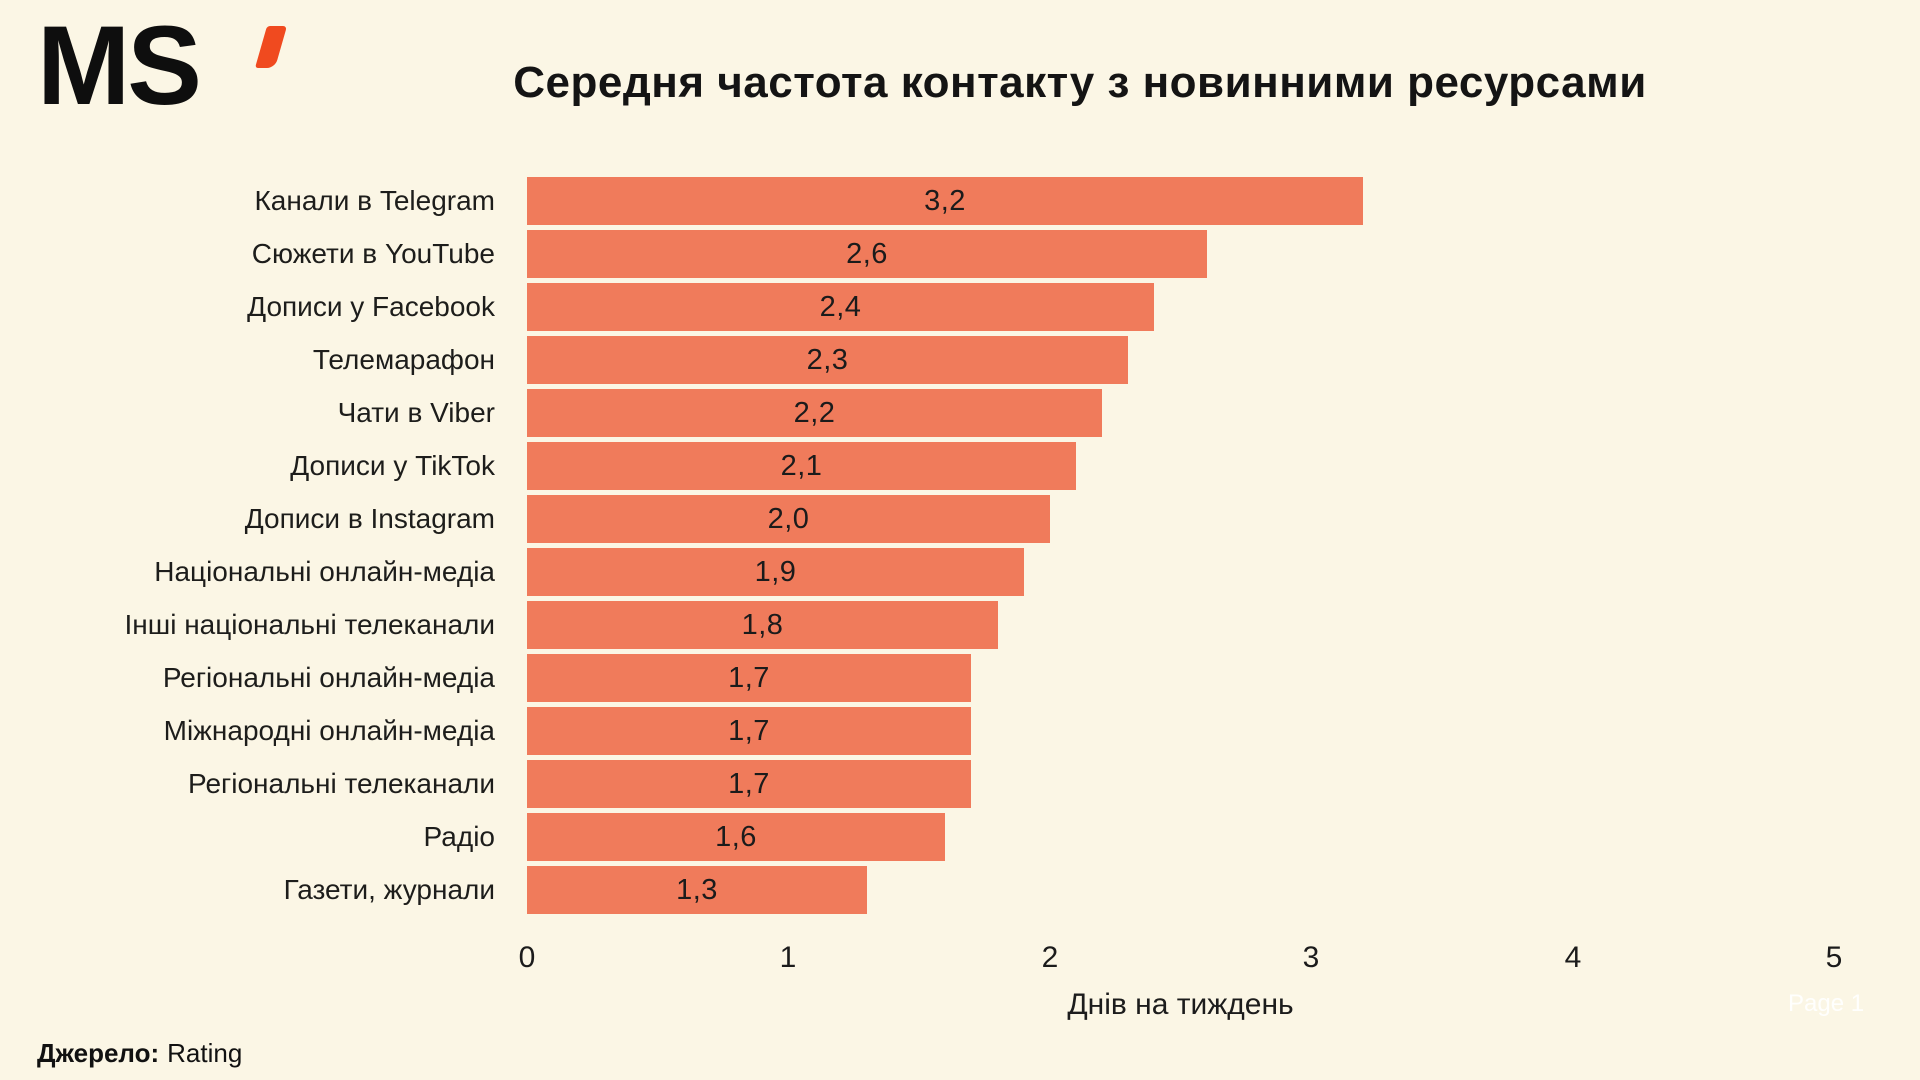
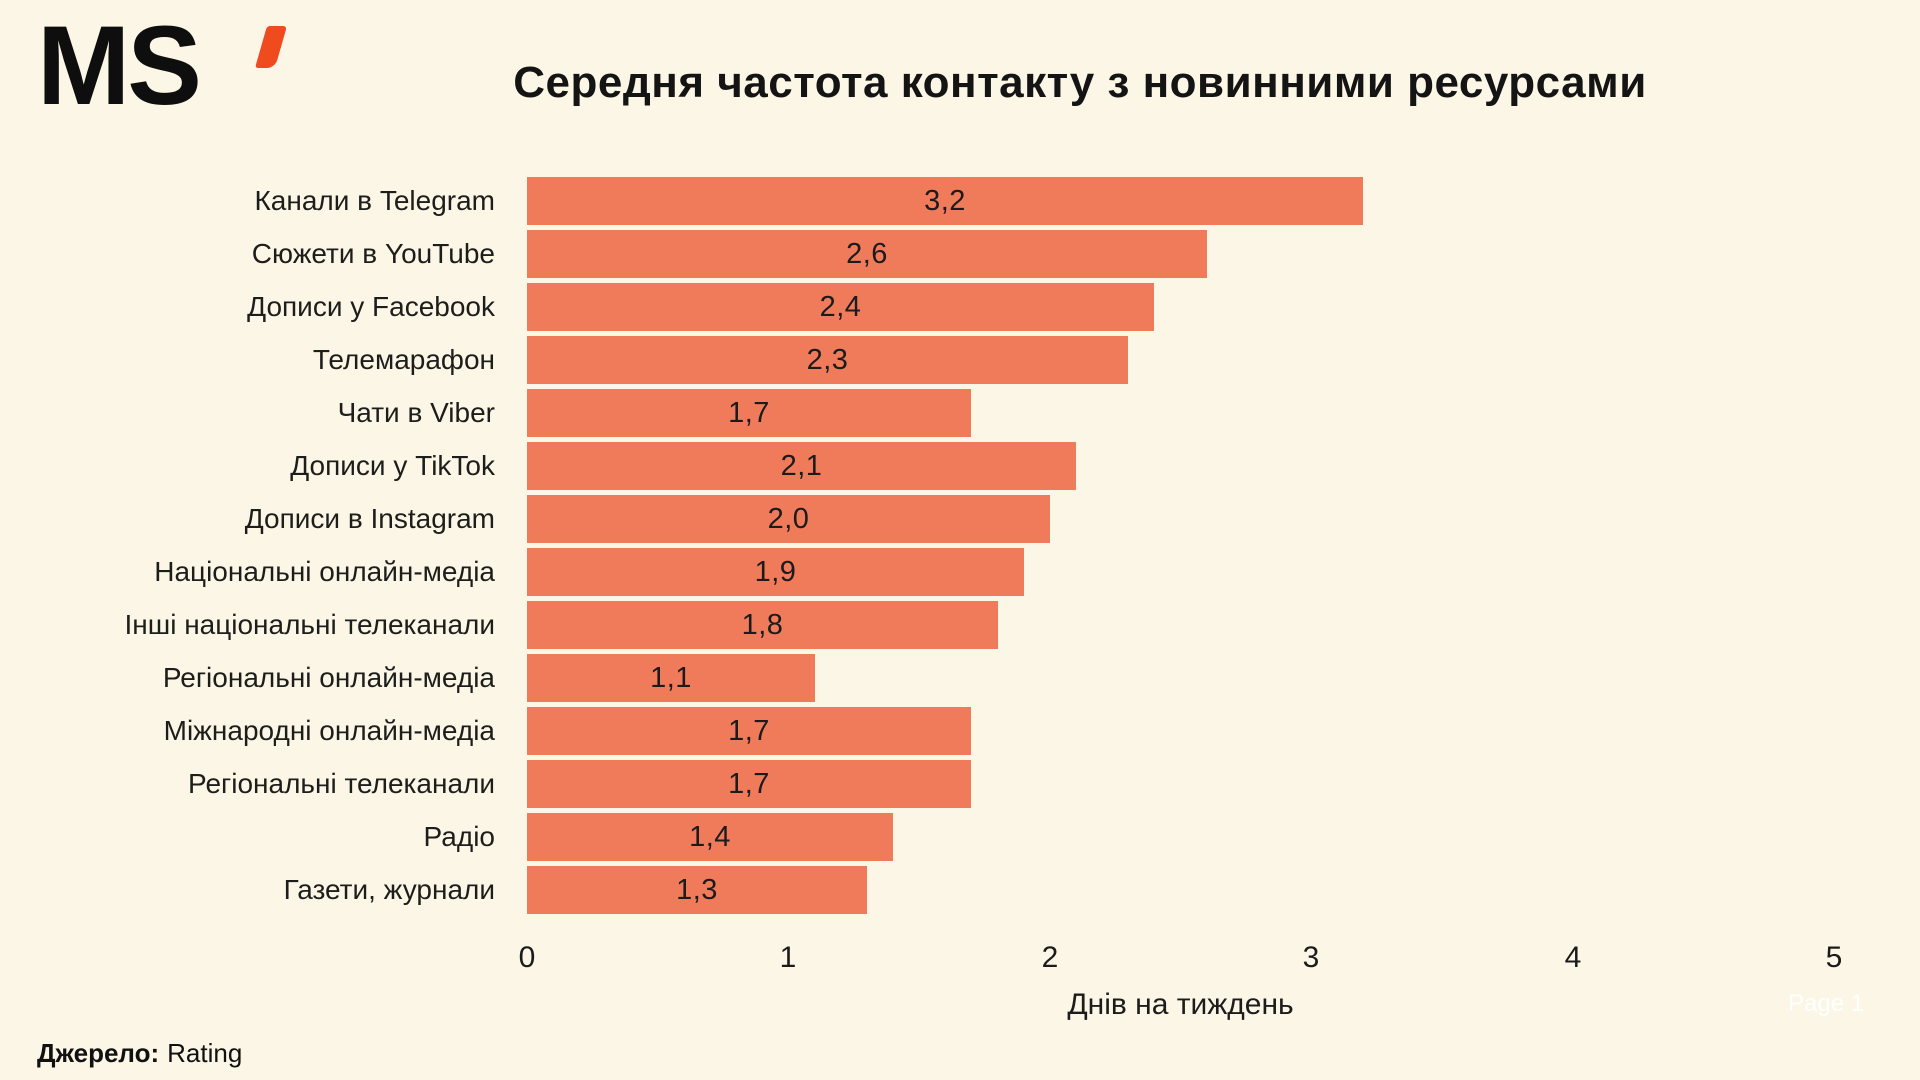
Чати в Viber: 2,2 -> 1,7
Регіональні онлайн-медіа: 1,7 -> 1,1
Радіо: 1,6 -> 1,4
